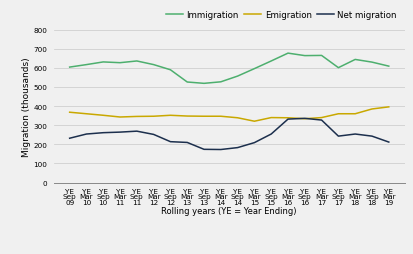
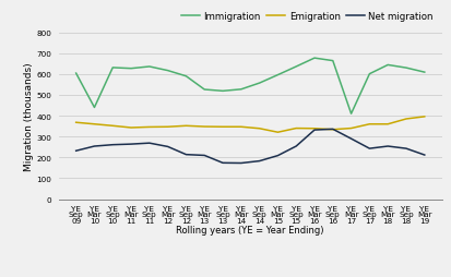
Immigration/YE Mar 10: 620 -> 440
Immigration/YE Mar 17: 660 -> 410
Net migration/YE Mar 17: 330 -> 290
